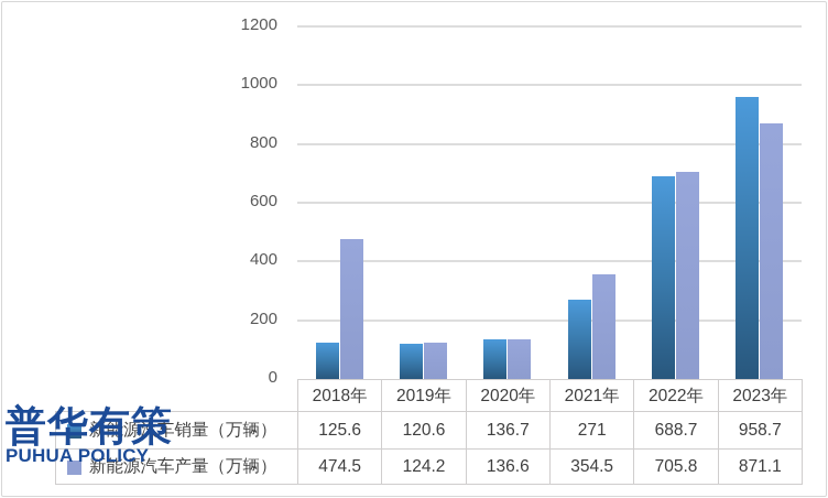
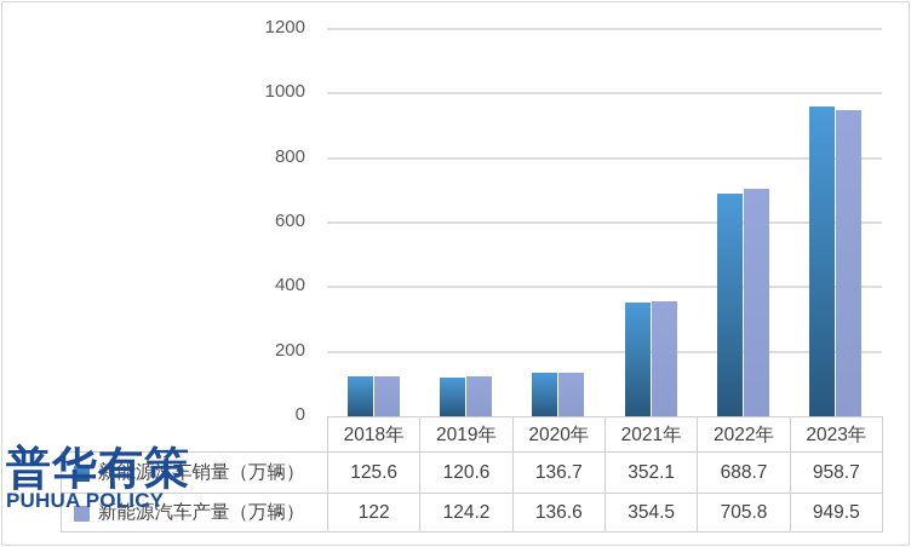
新能源汽车产量（万辆）/2018年: 474.5 -> 122
新能源汽车销量（万辆）/2021年: 271 -> 352.1
新能源汽车产量（万辆）/2023年: 871.1 -> 949.5
